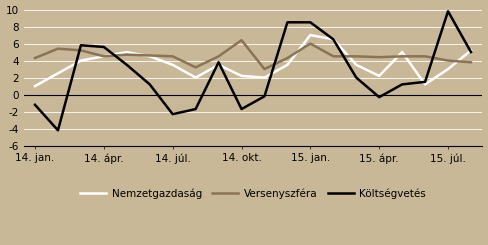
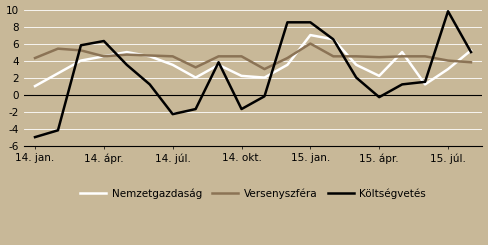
Költségvetés/14. jan.: -1.2 -> -5.0
Költségvetés/14. ápr.: 5.6 -> 6.3
Versenyszféra/14. okt.: 6.4 -> 4.5
